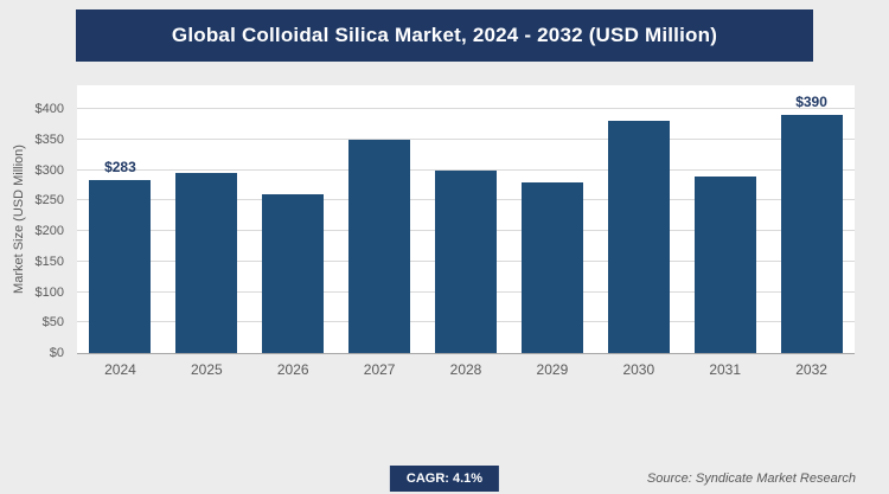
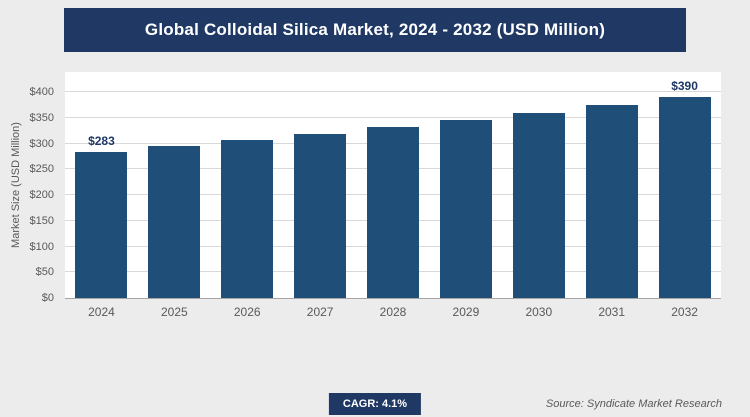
2026: $260 -> $310
2027: $350 -> $320
2028: $300 -> $330
2029: $280 -> $350
2030: $380 -> $360
2031: $290 -> $380
